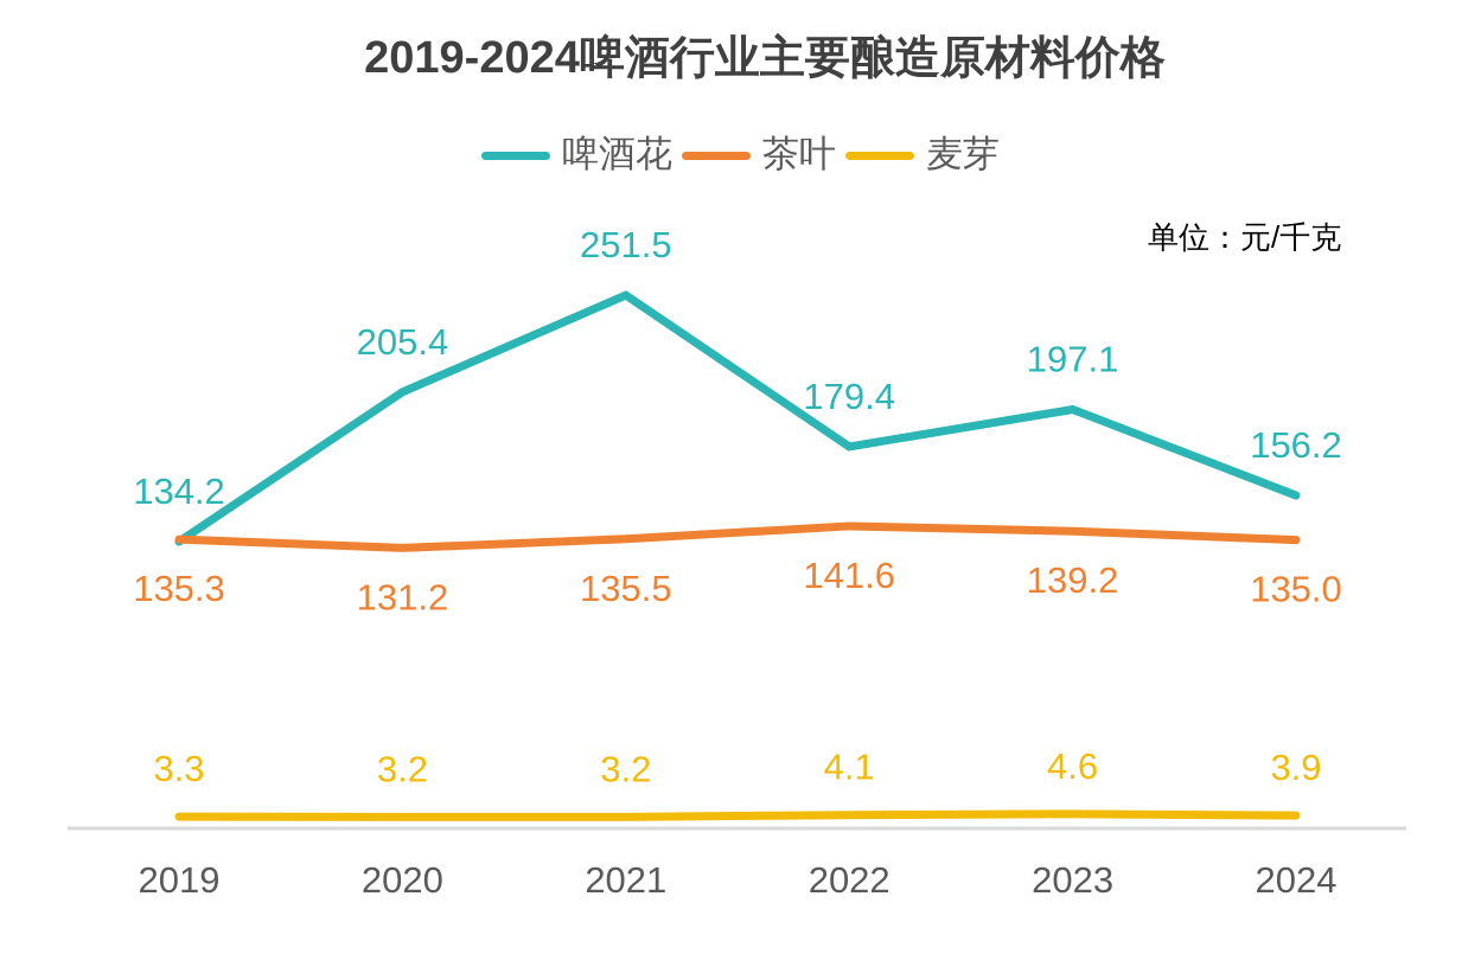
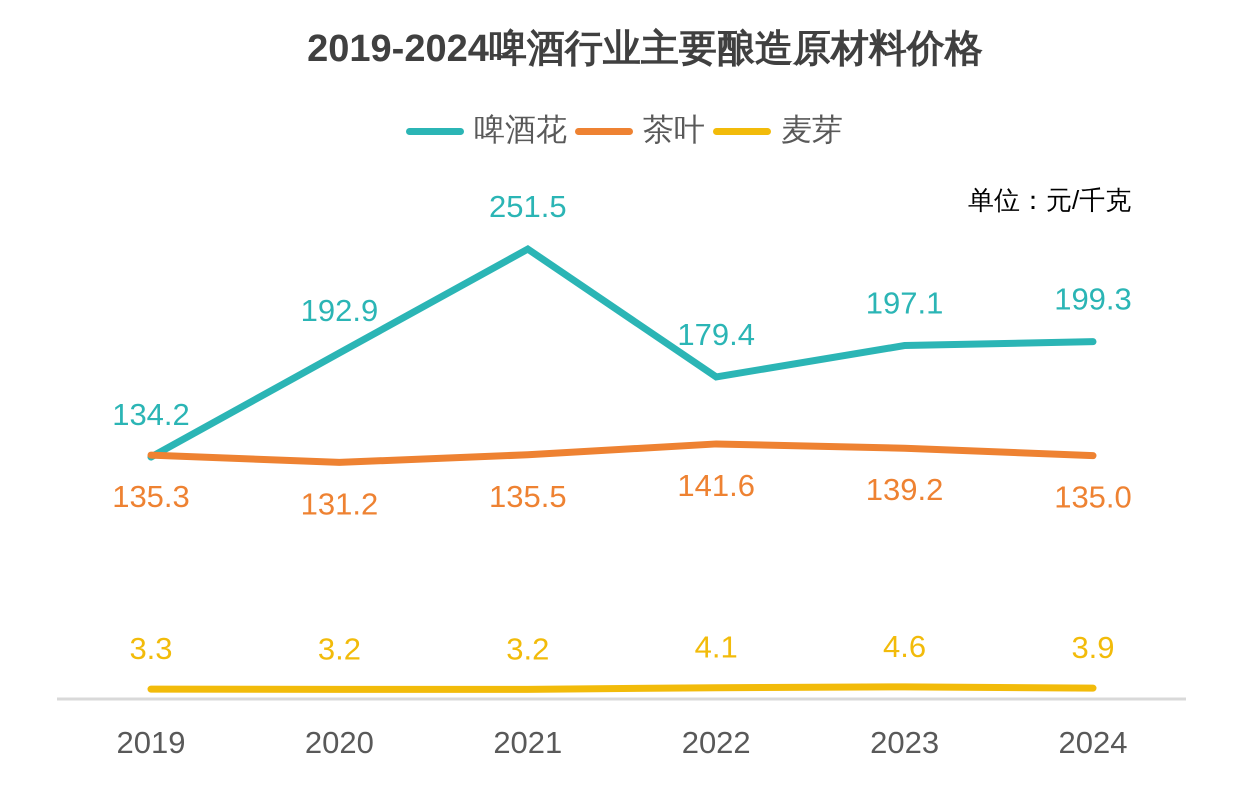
啤酒花/2020: 205.4 -> 192.9
啤酒花/2024: 156.2 -> 199.3
